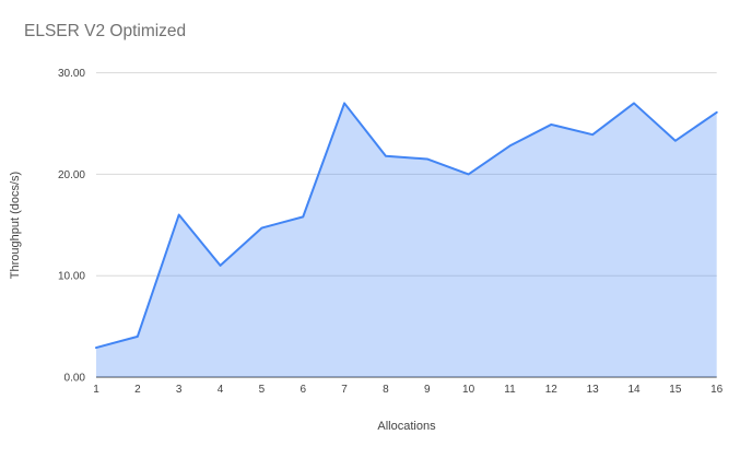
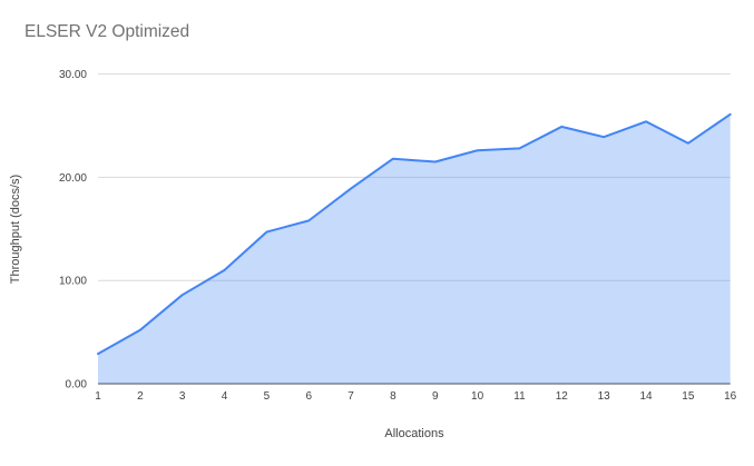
2: 4 -> 5
3: 16 -> 9
7: 27 -> 19
10: 20 -> 23
14: 27 -> 25
